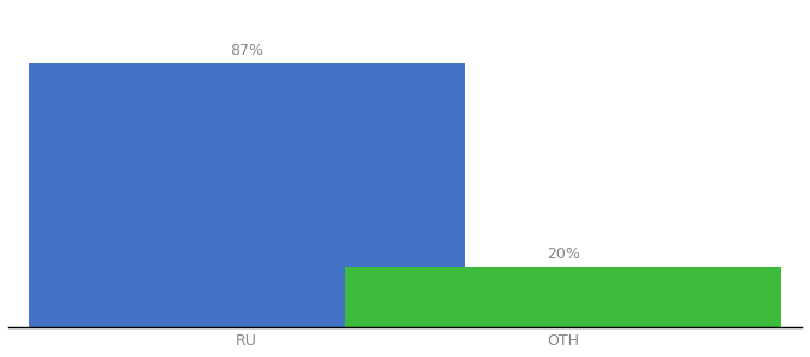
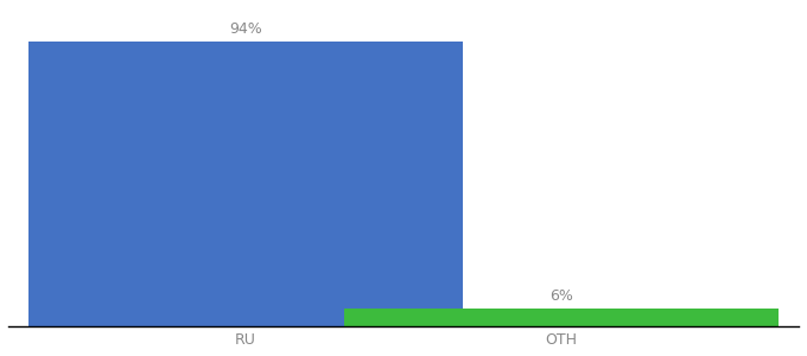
RU: 87% -> 94%
OTH: 20% -> 6%
